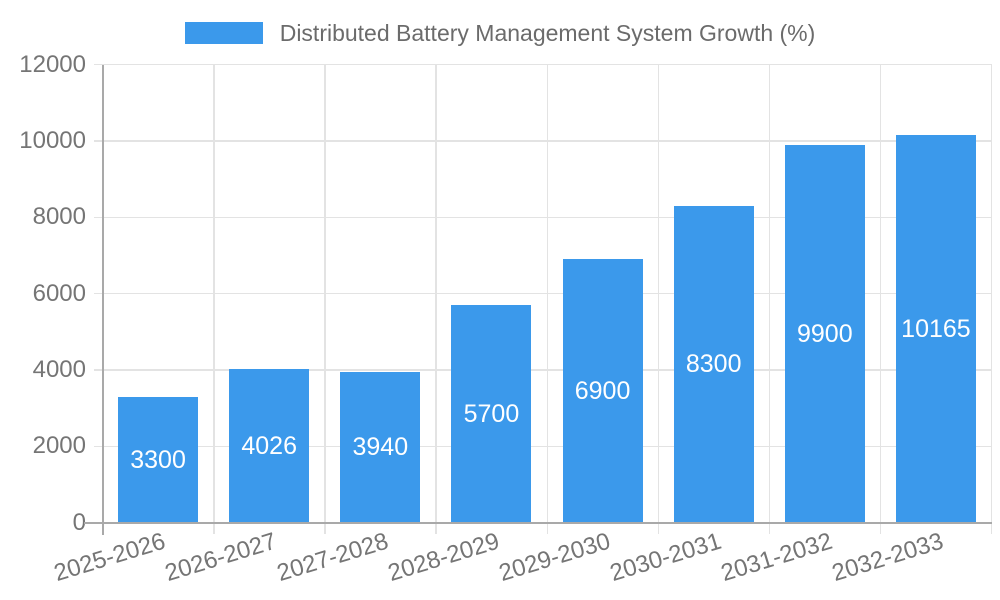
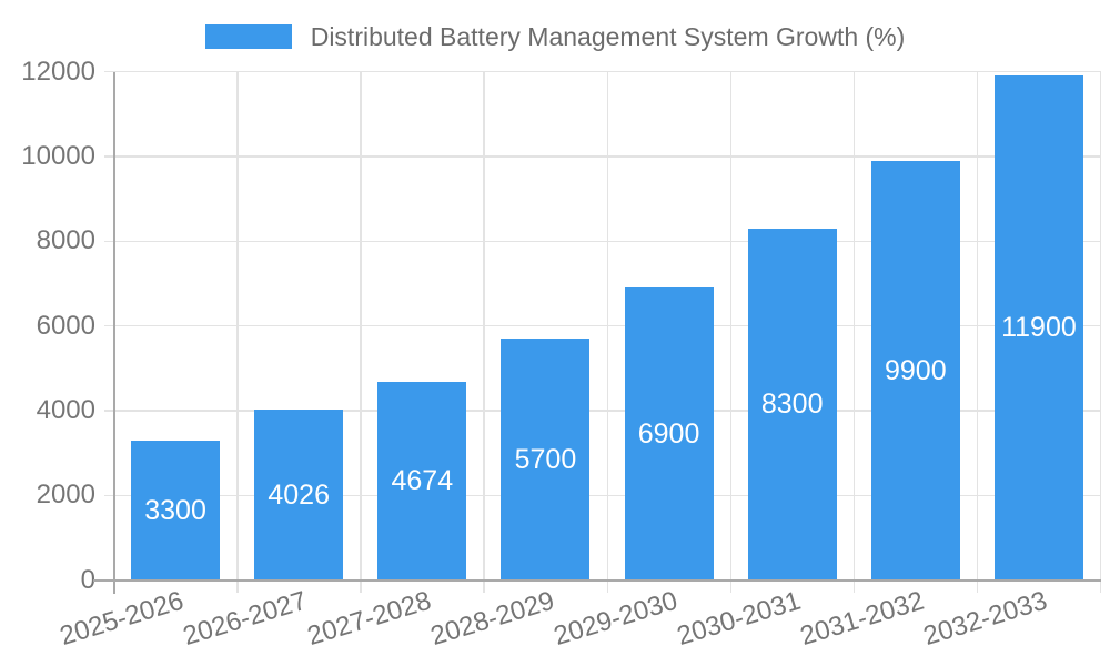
2027-2028: 3940 -> 4674
2032-2033: 10165 -> 11900
